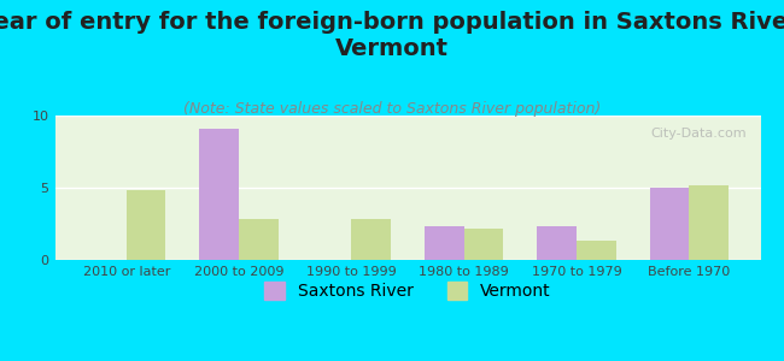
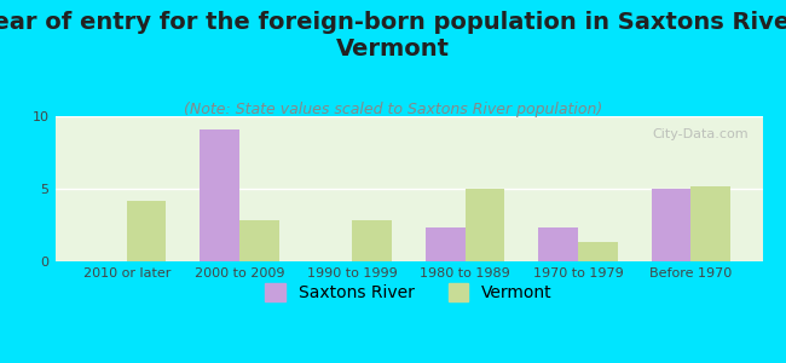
Vermont/2010 or later: 4.8 -> 4.2
Vermont/1980 to 1989: 2.2 -> 5.0
